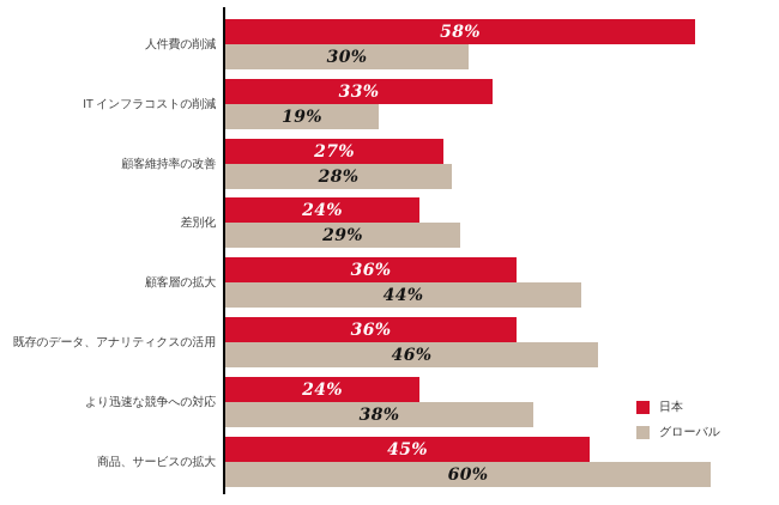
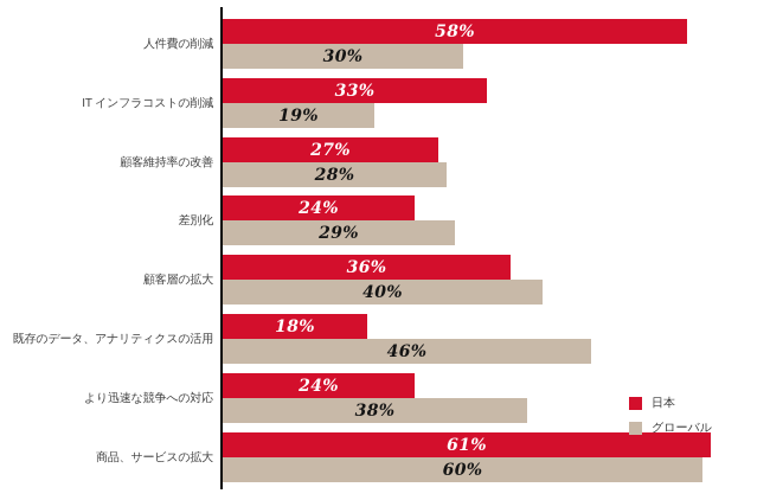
グローバル/顧客層の拡大: 44% -> 40%
日本/既存のデータ、アナリティクスの活用: 36% -> 18%
日本/商品、サービスの拡大: 45% -> 61%
